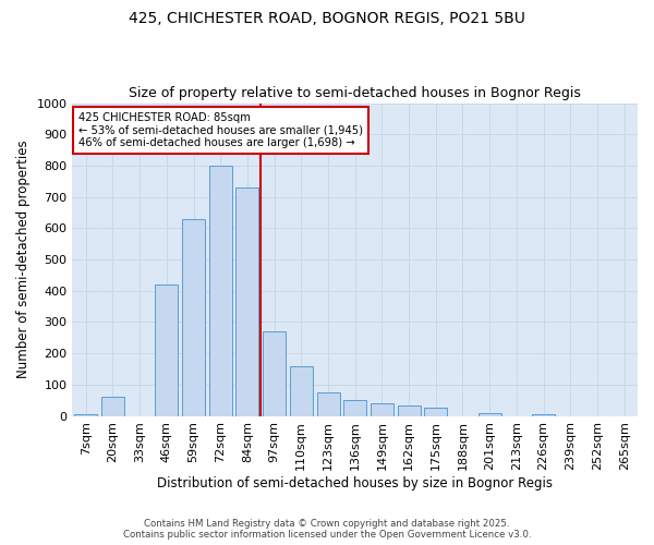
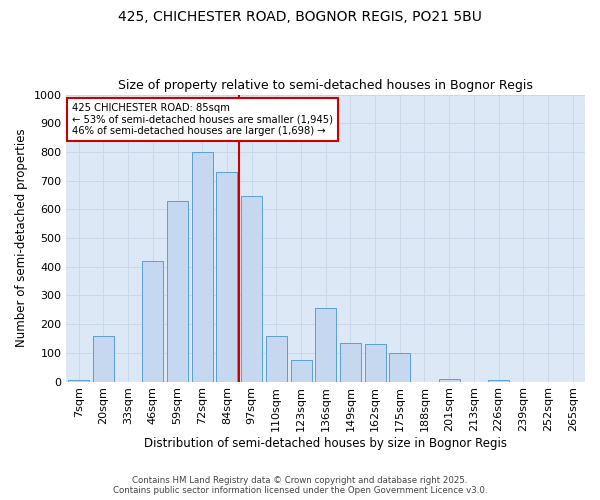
20sqm: 60 -> 160
97sqm: 270 -> 645
136sqm: 50 -> 255
149sqm: 40 -> 135
162sqm: 35 -> 130
175sqm: 25 -> 100
